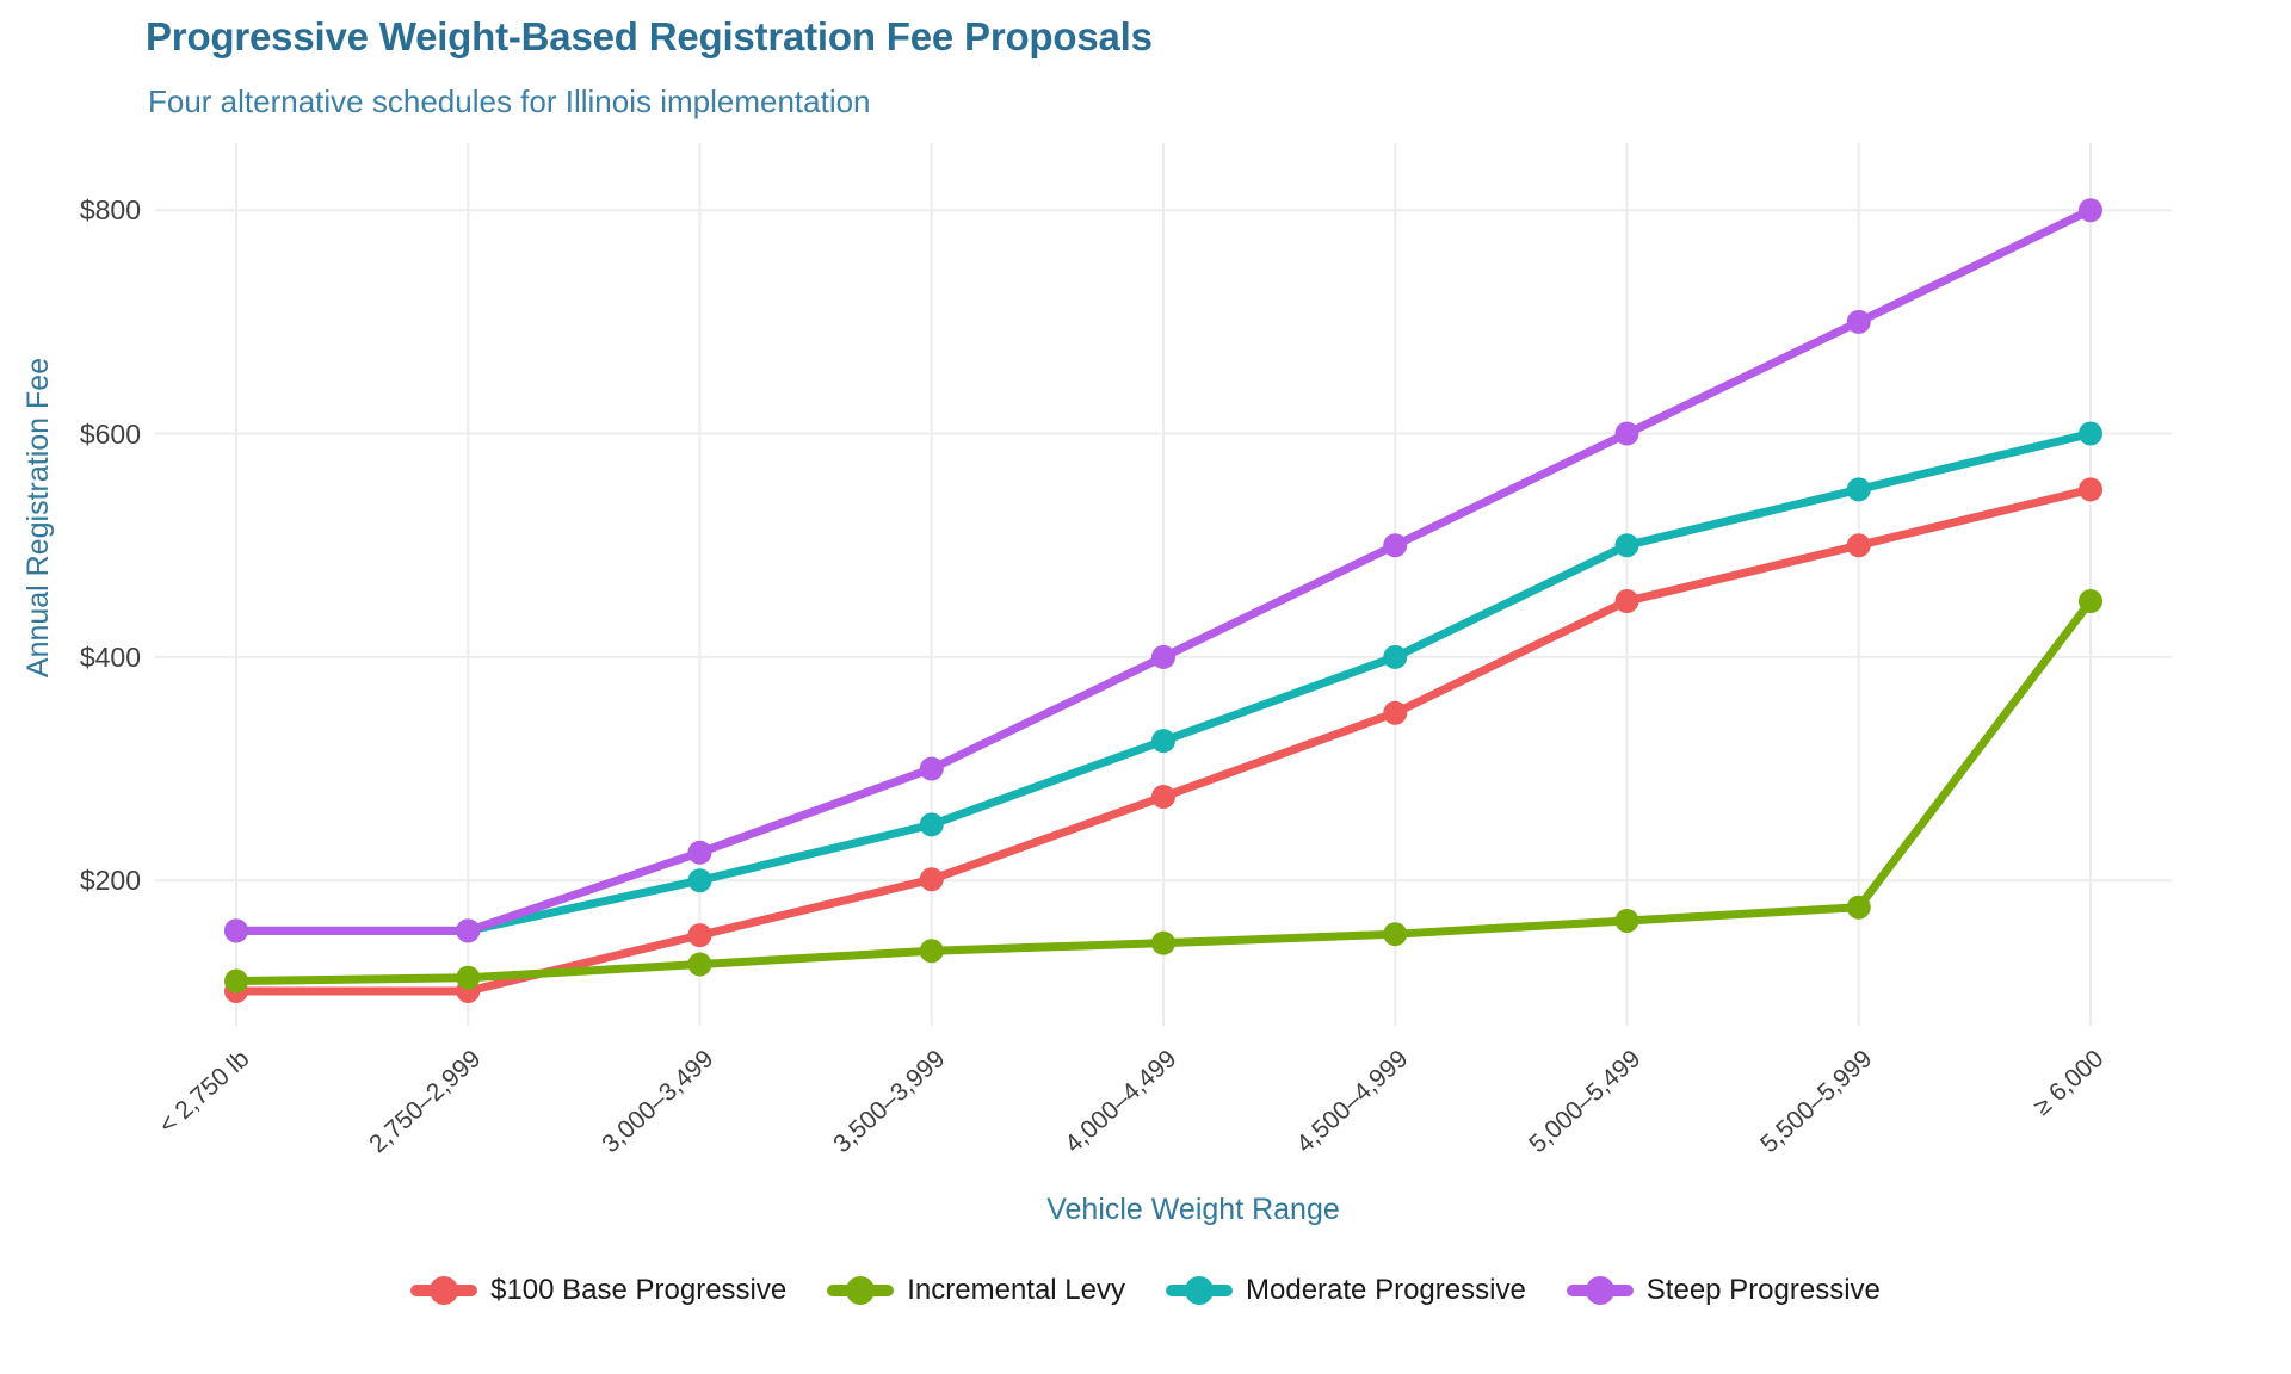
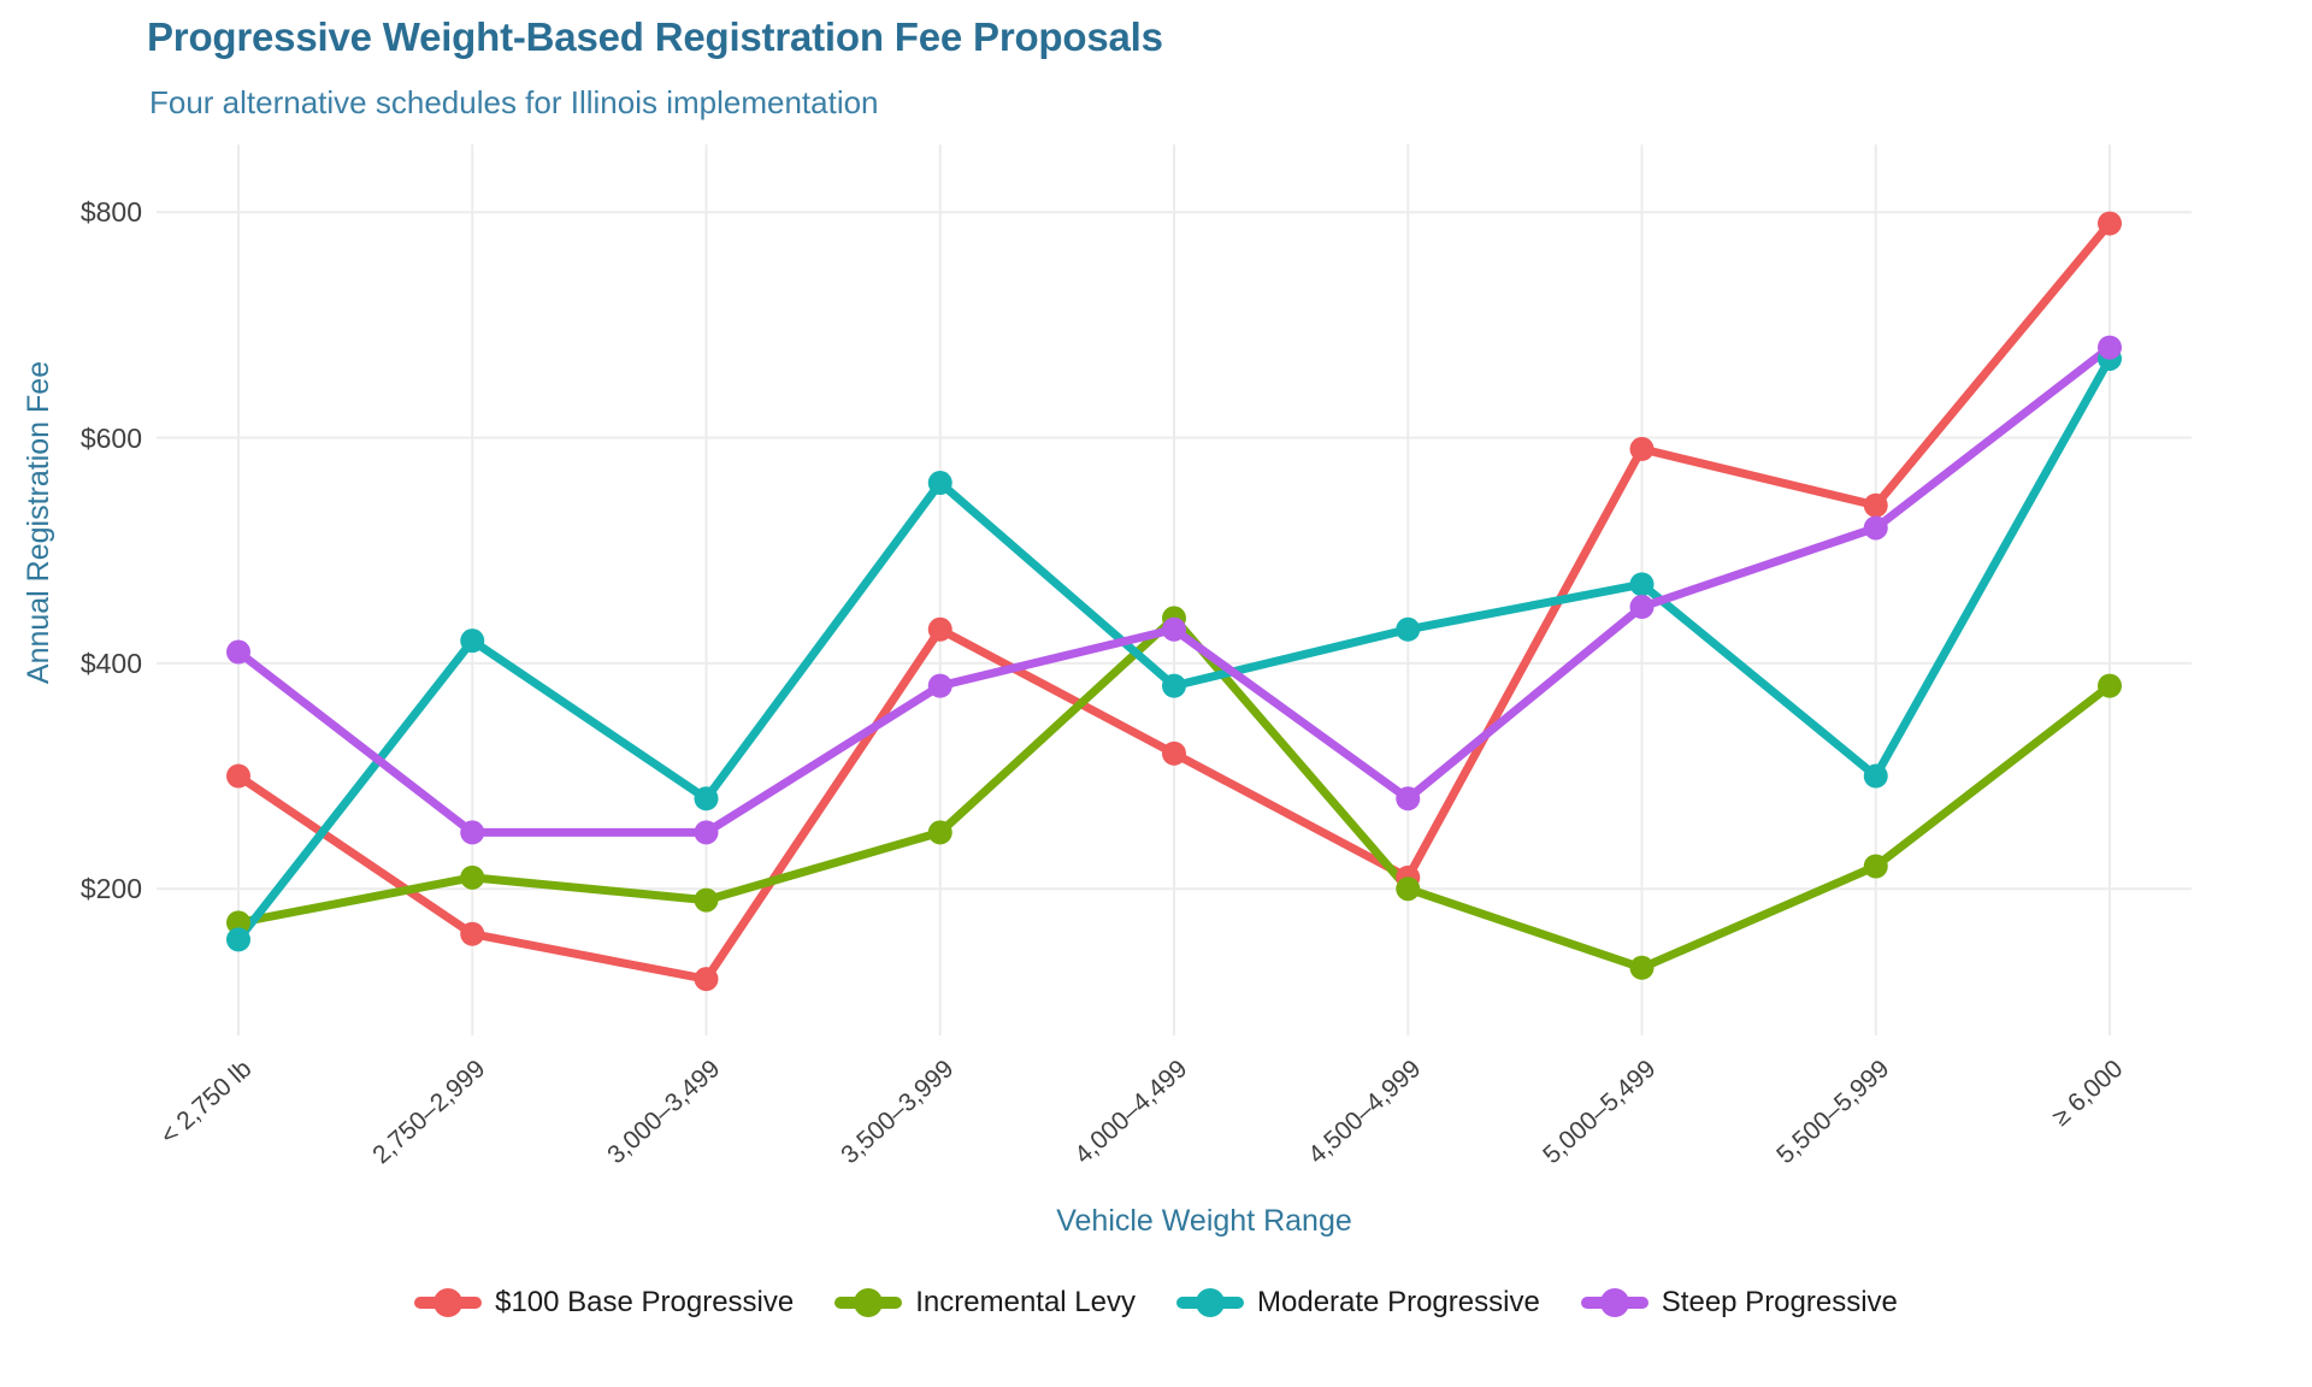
$100 Base Progressive/< 2,750 lb: $100 -> $300
Incremental Levy/< 2,750 lb: $110 -> $170
Steep Progressive/< 2,750 lb: $160 -> $410
$100 Base Progressive/2,750–2,999: $100 -> $160
Incremental Levy/2,750–2,999: $110 -> $210
Moderate Progressive/2,750–2,999: $160 -> $420
Steep Progressive/2,750–2,999: $160 -> $250
$100 Base Progressive/3,000–3,499: $150 -> $120
Incremental Levy/3,000–3,499: $120 -> $190
Moderate Progressive/3,000–3,499: $200 -> $280
Steep Progressive/3,000–3,499: $220 -> $250
$100 Base Progressive/3,500–3,999: $200 -> $430
Incremental Levy/3,500–3,999: $140 -> $250
Moderate Progressive/3,500–3,999: $250 -> $560
Steep Progressive/3,500–3,999: $300 -> $380
$100 Base Progressive/4,000–4,499: $280 -> $320
Incremental Levy/4,000–4,499: $140 -> $440
Moderate Progressive/4,000–4,499: $320 -> $380
Steep Progressive/4,000–4,499: $400 -> $430
$100 Base Progressive/4,500–4,999: $350 -> $210
Incremental Levy/4,500–4,999: $150 -> $200
Moderate Progressive/4,500–4,999: $400 -> $430
Steep Progressive/4,500–4,999: $500 -> $280
$100 Base Progressive/5,000–5,499: $450 -> $590
Incremental Levy/5,000–5,499: $160 -> $130
Moderate Progressive/5,000–5,499: $500 -> $470
Steep Progressive/5,000–5,499: $600 -> $450
$100 Base Progressive/5,500–5,999: $500 -> $540
Incremental Levy/5,500–5,999: $180 -> $220
Moderate Progressive/5,500–5,999: $550 -> $300
Steep Progressive/5,500–5,999: $700 -> $520
$100 Base Progressive/≥ 6,000: $550 -> $790
Incremental Levy/≥ 6,000: $450 -> $380
Moderate Progressive/≥ 6,000: $600 -> $670
Steep Progressive/≥ 6,000: $800 -> $680
